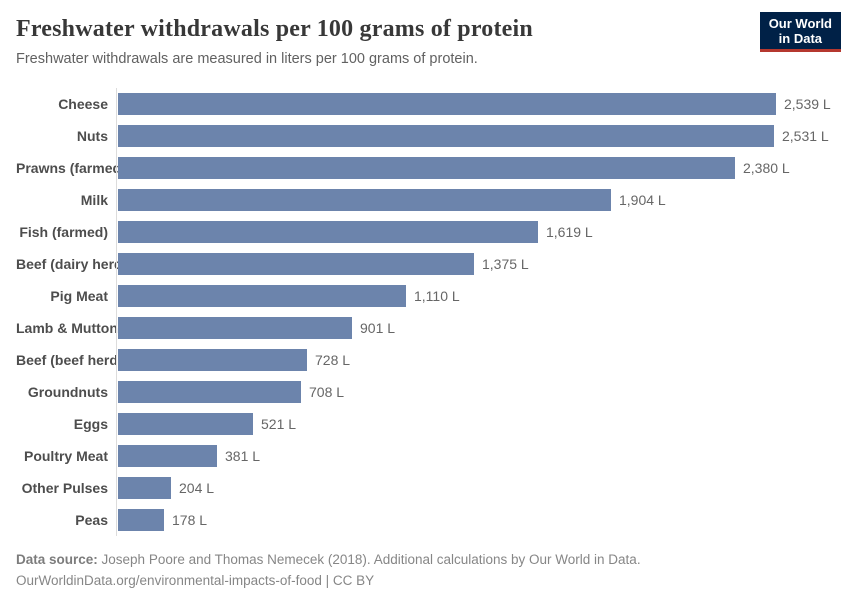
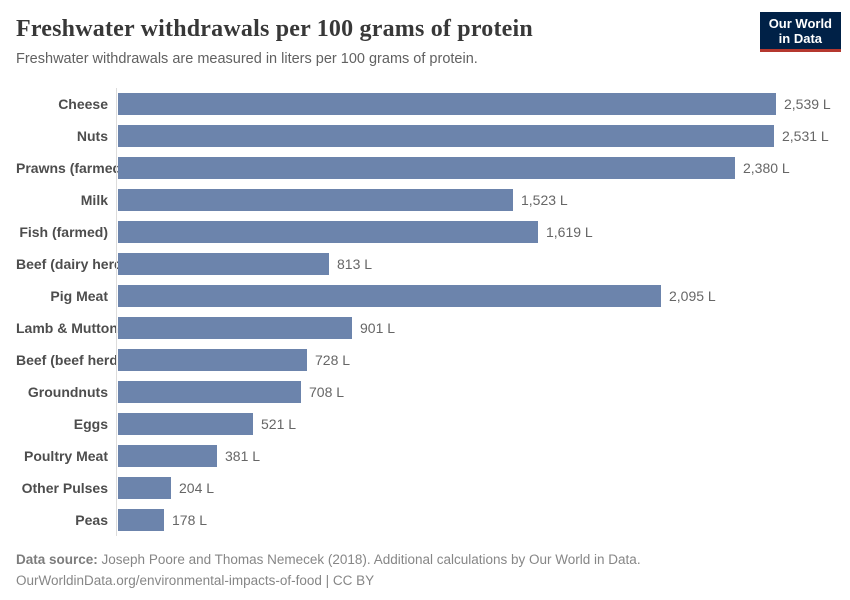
Milk: 1,904 -> 1,523
Beef (dairy herd): 1,375 -> 813
Pig Meat: 1,110 -> 2,095
